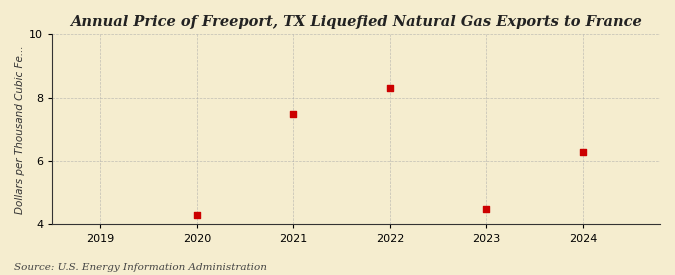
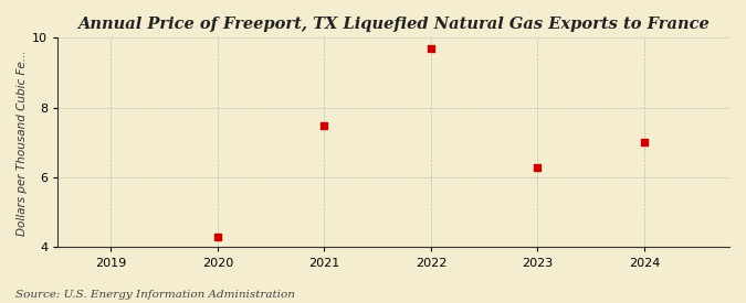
2022: 8.3 -> 9.7
2023: 4.5 -> 6.3
2024: 6.3 -> 7.0
